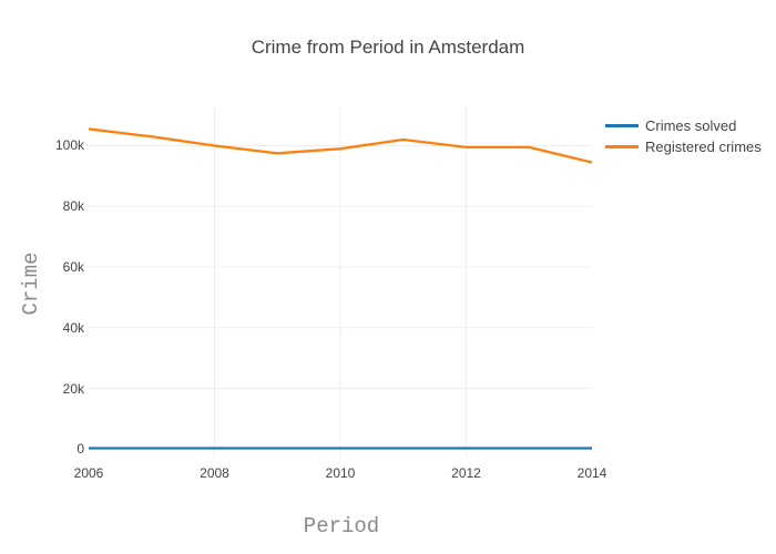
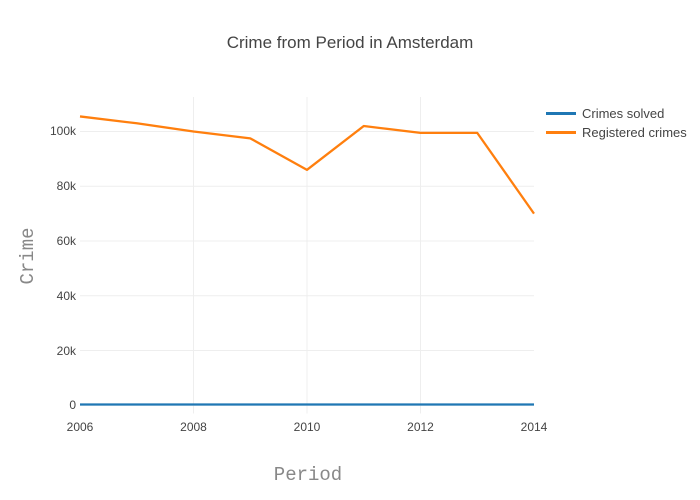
Registered crimes/2010: 99k -> 86k
Registered crimes/2014: 94k -> 70k
